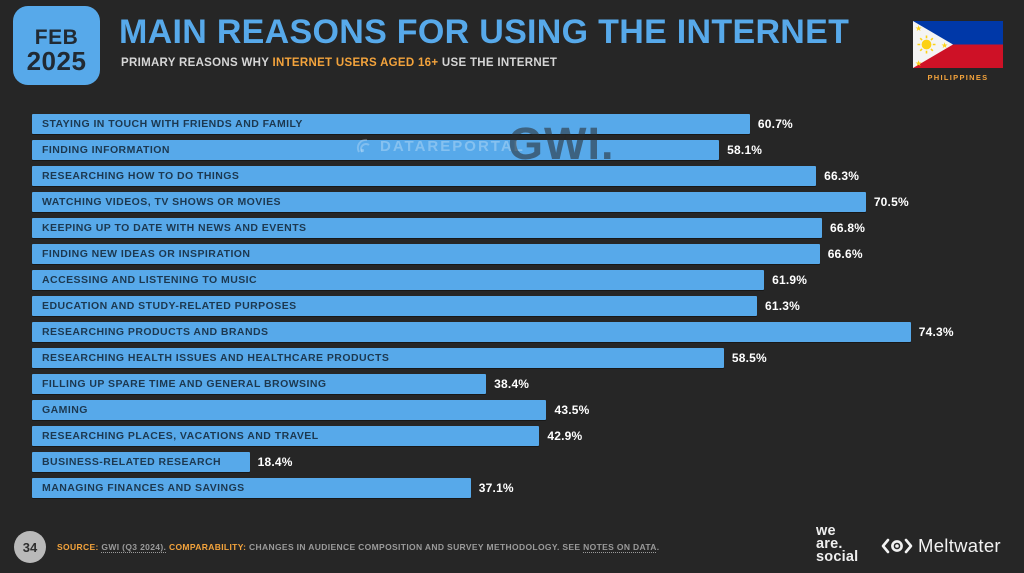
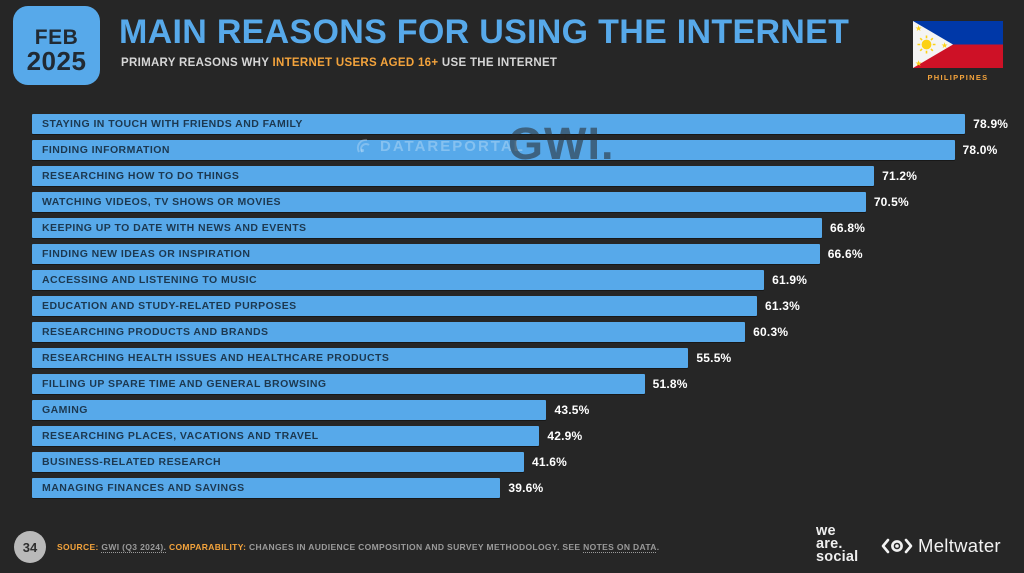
STAYING IN TOUCH WITH FRIENDS AND FAMILY: 60.7% -> 78.9%
FINDING INFORMATION: 58.1% -> 78.0%
RESEARCHING HOW TO DO THINGS: 66.3% -> 71.2%
RESEARCHING PRODUCTS AND BRANDS: 74.3% -> 60.3%
RESEARCHING HEALTH ISSUES AND HEALTHCARE PRODUCTS: 58.5% -> 55.5%
FILLING UP SPARE TIME AND GENERAL BROWSING: 38.4% -> 51.8%
BUSINESS-RELATED RESEARCH: 18.4% -> 41.6%
MANAGING FINANCES AND SAVINGS: 37.1% -> 39.6%
